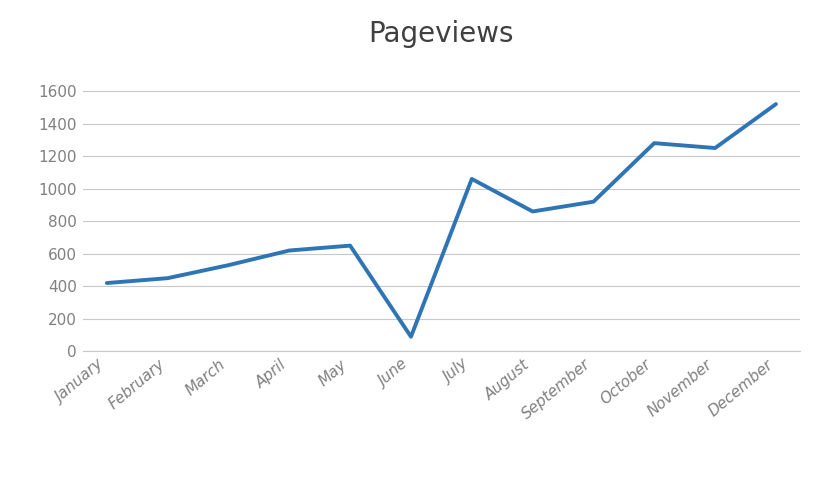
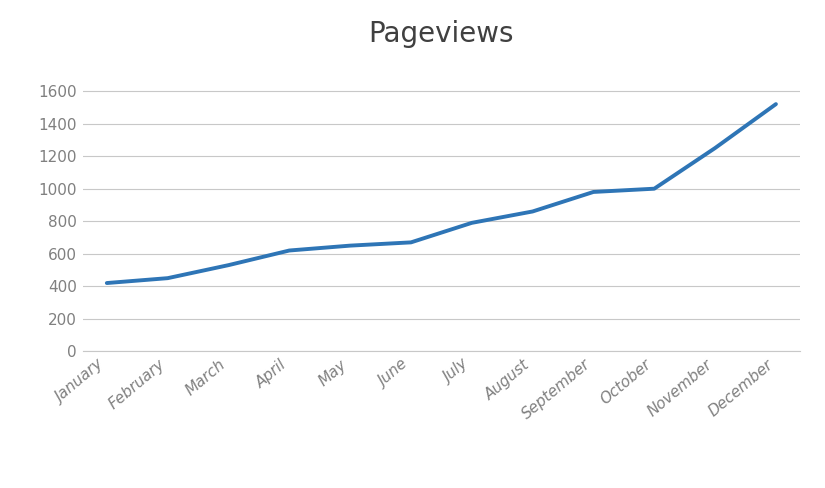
June: 90 -> 670
July: 1060 -> 790
September: 920 -> 980
October: 1280 -> 1000
